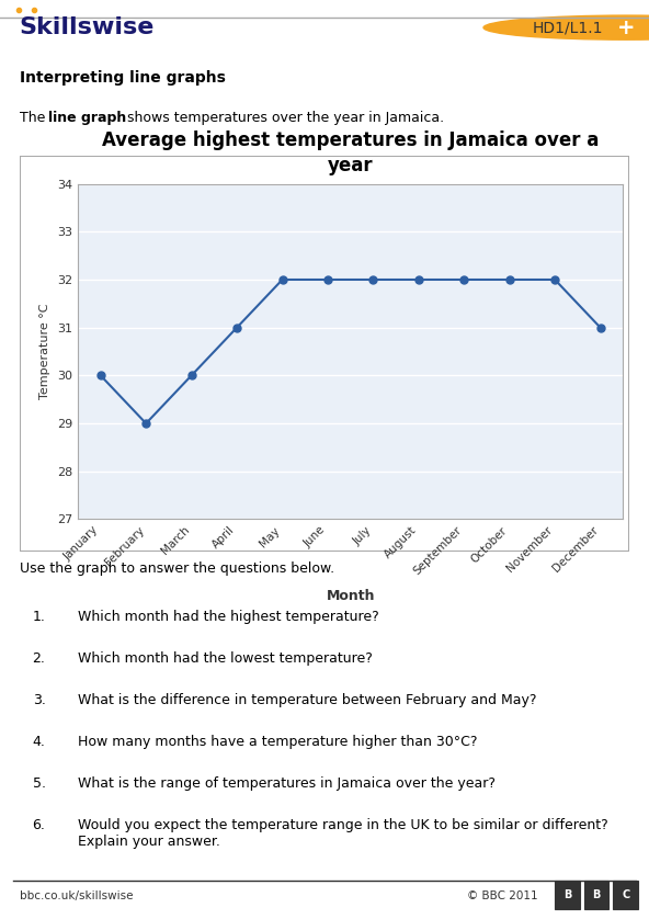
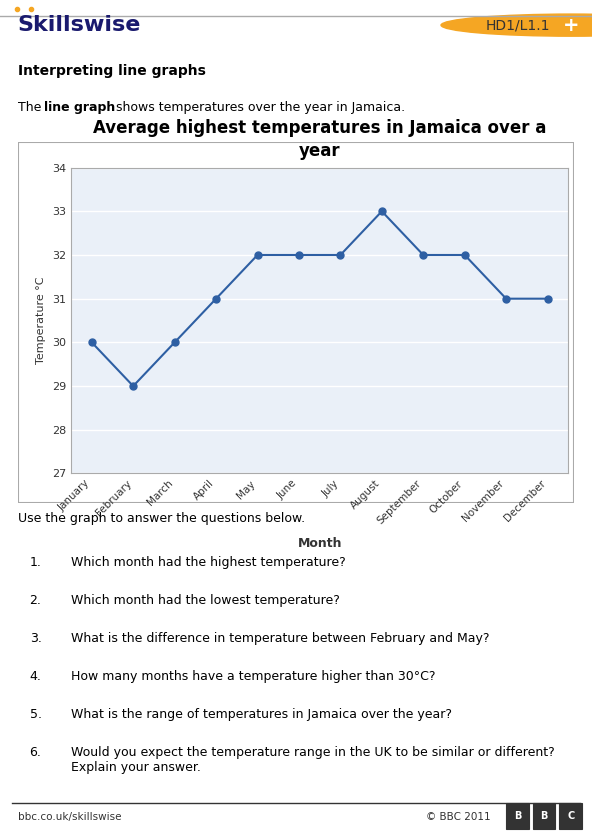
August: 32 -> 33
November: 32 -> 31
